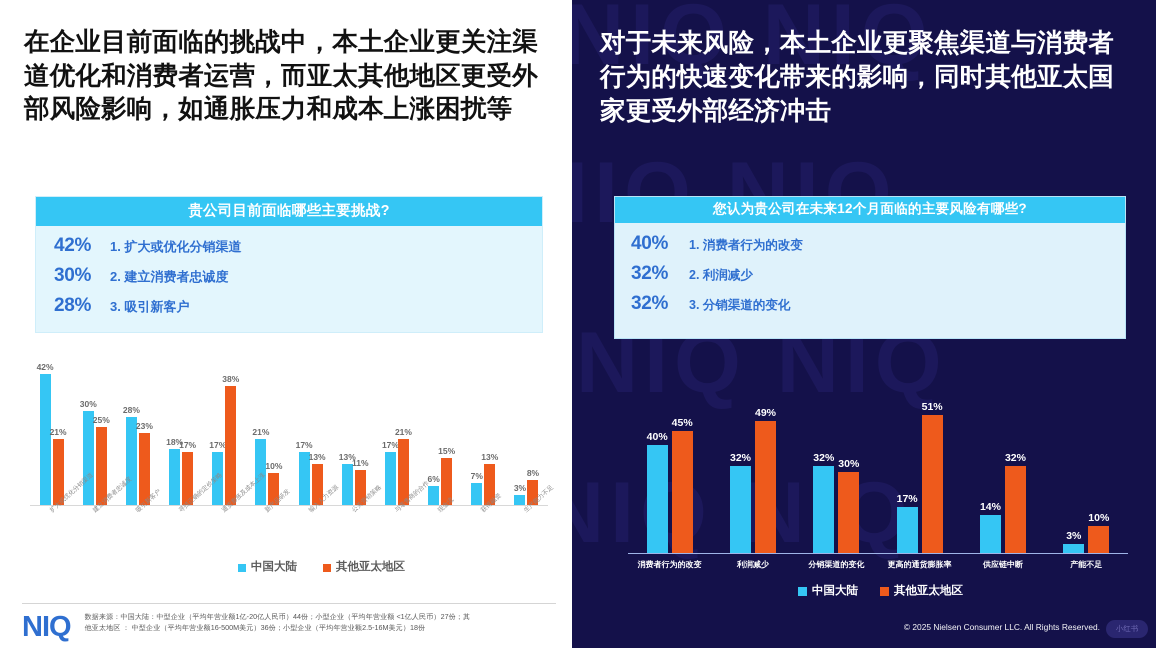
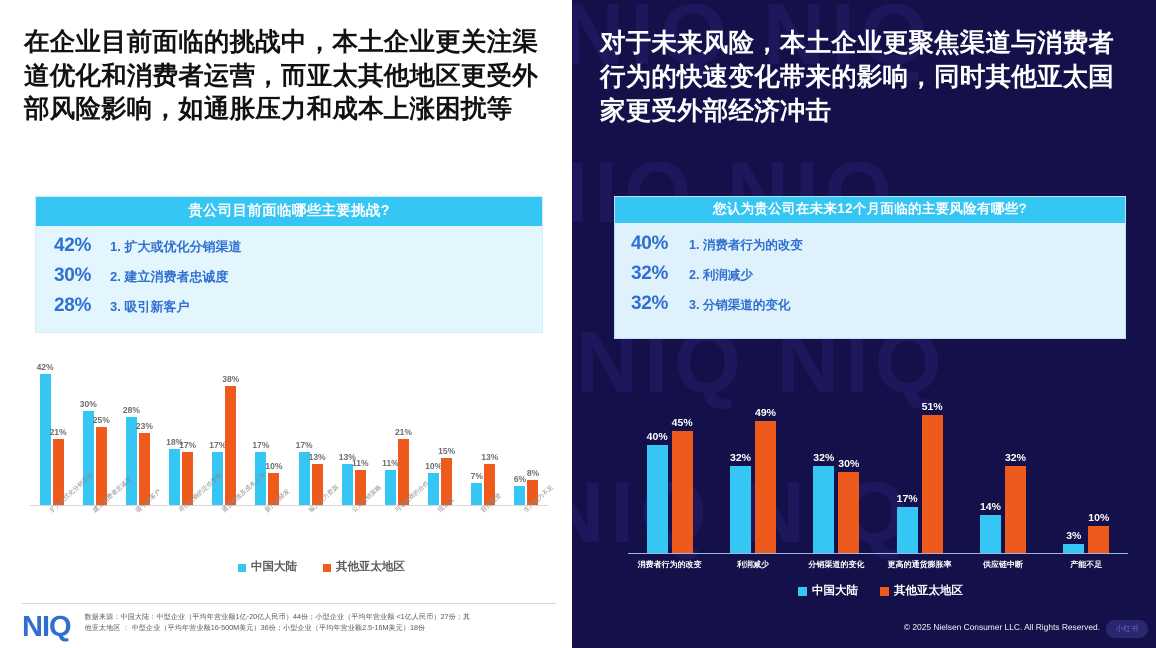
贵公司目前面临哪些主要挑战?/中国大陆/新产品研发: 21% -> 17%
贵公司目前面临哪些主要挑战?/中国大陆/与零售商的合作: 17% -> 11%
贵公司目前面临哪些主要挑战?/中国大陆/现金流: 6% -> 10%
贵公司目前面临哪些主要挑战?/中国大陆/生产能力不足: 3% -> 6%
